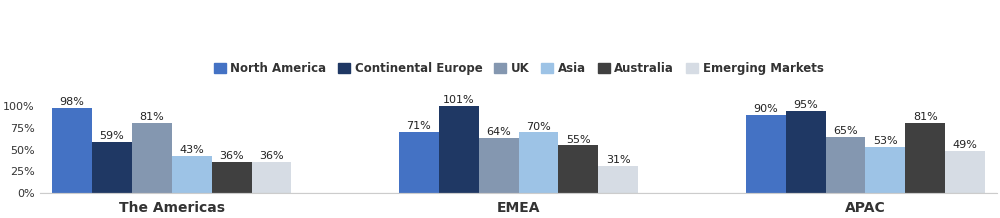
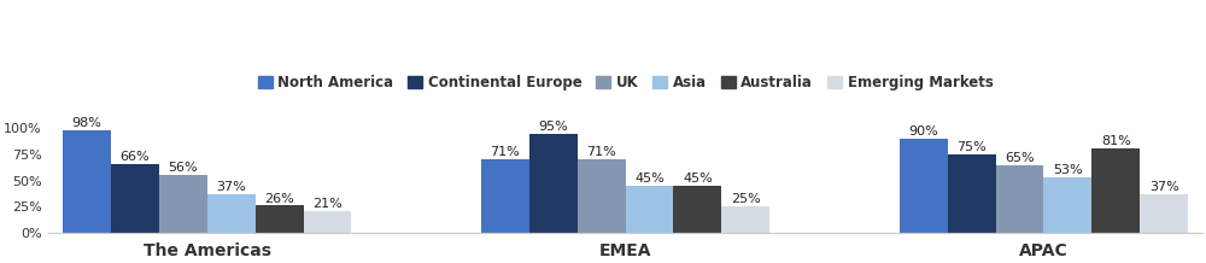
Continental Europe/The Americas: 59% -> 66%
UK/The Americas: 81% -> 56%
Asia/The Americas: 43% -> 37%
Australia/The Americas: 36% -> 26%
Emerging Markets/The Americas: 36% -> 21%
Continental Europe/EMEA: 101% -> 95%
UK/EMEA: 64% -> 71%
Asia/EMEA: 70% -> 45%
Australia/EMEA: 55% -> 45%
Emerging Markets/EMEA: 31% -> 25%
Continental Europe/APAC: 95% -> 75%
Emerging Markets/APAC: 49% -> 37%
